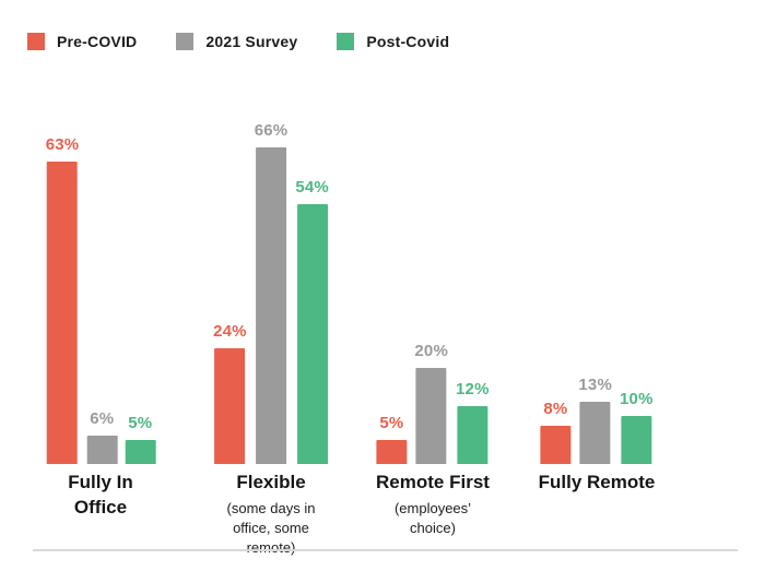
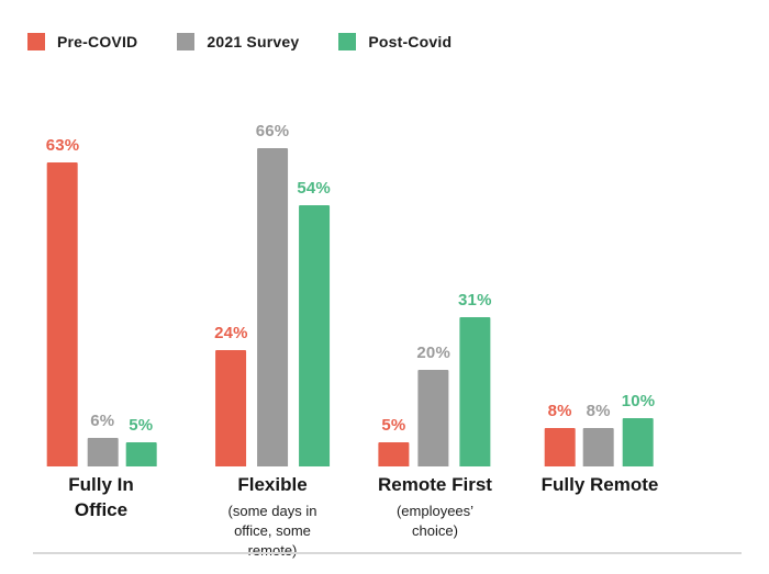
Post-Covid/Remote First: 12% -> 31%
2021 Survey/Fully Remote: 13% -> 8%
